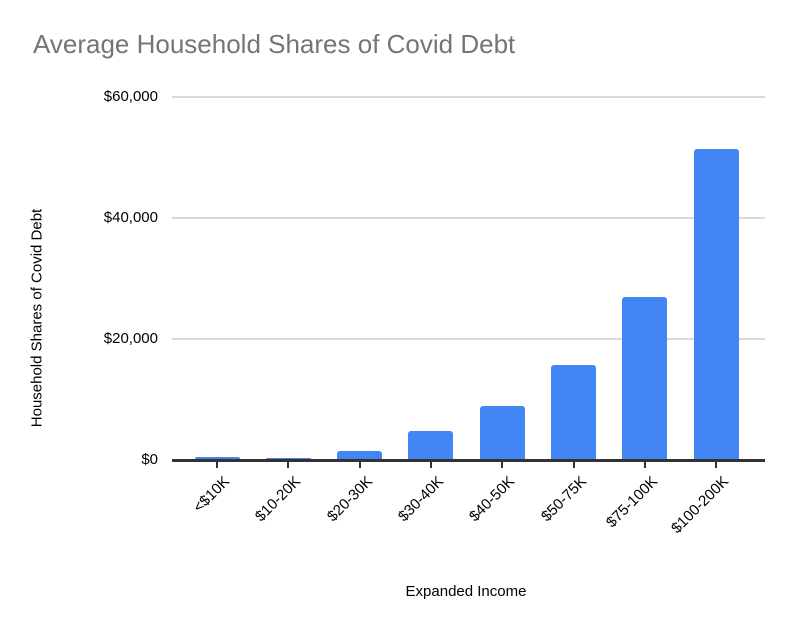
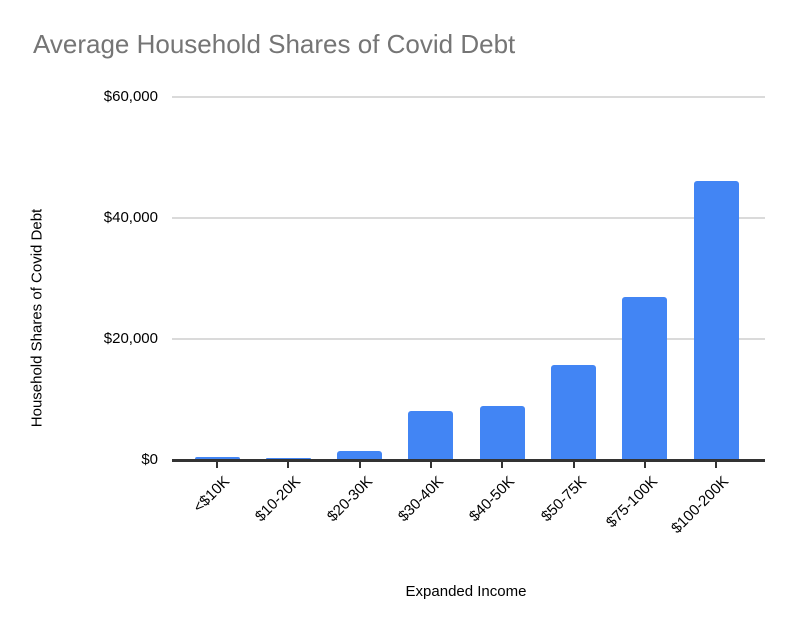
$30-40K: $5000 -> $8000
$100-200K: $51000 -> $46000
